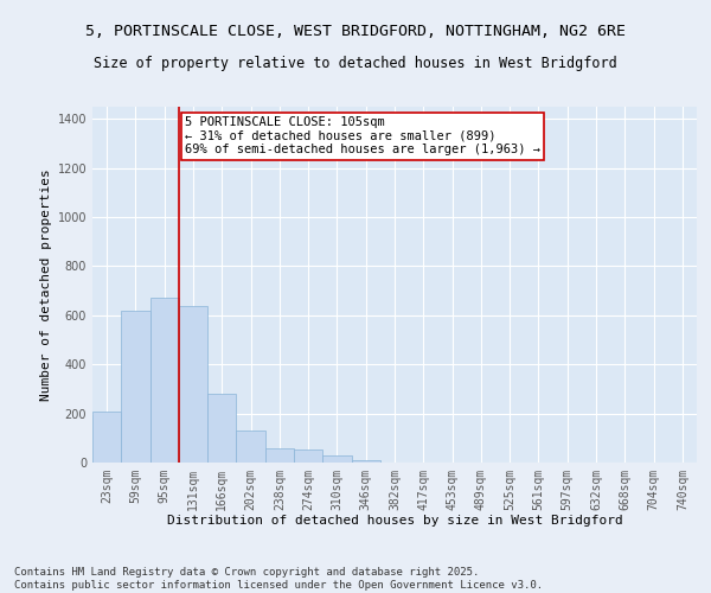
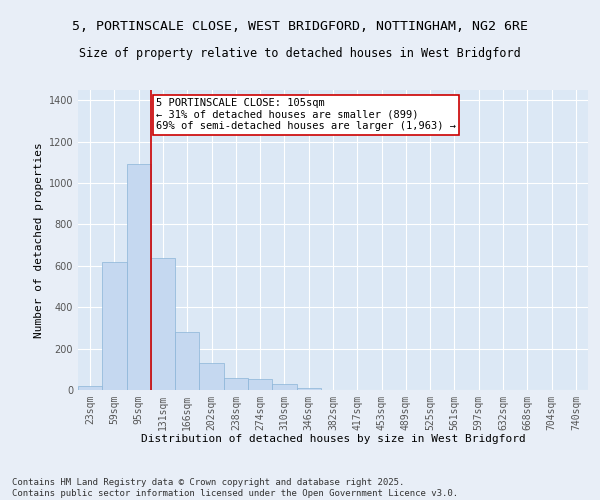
23sqm: 210 -> 20
95sqm: 670 -> 1090
